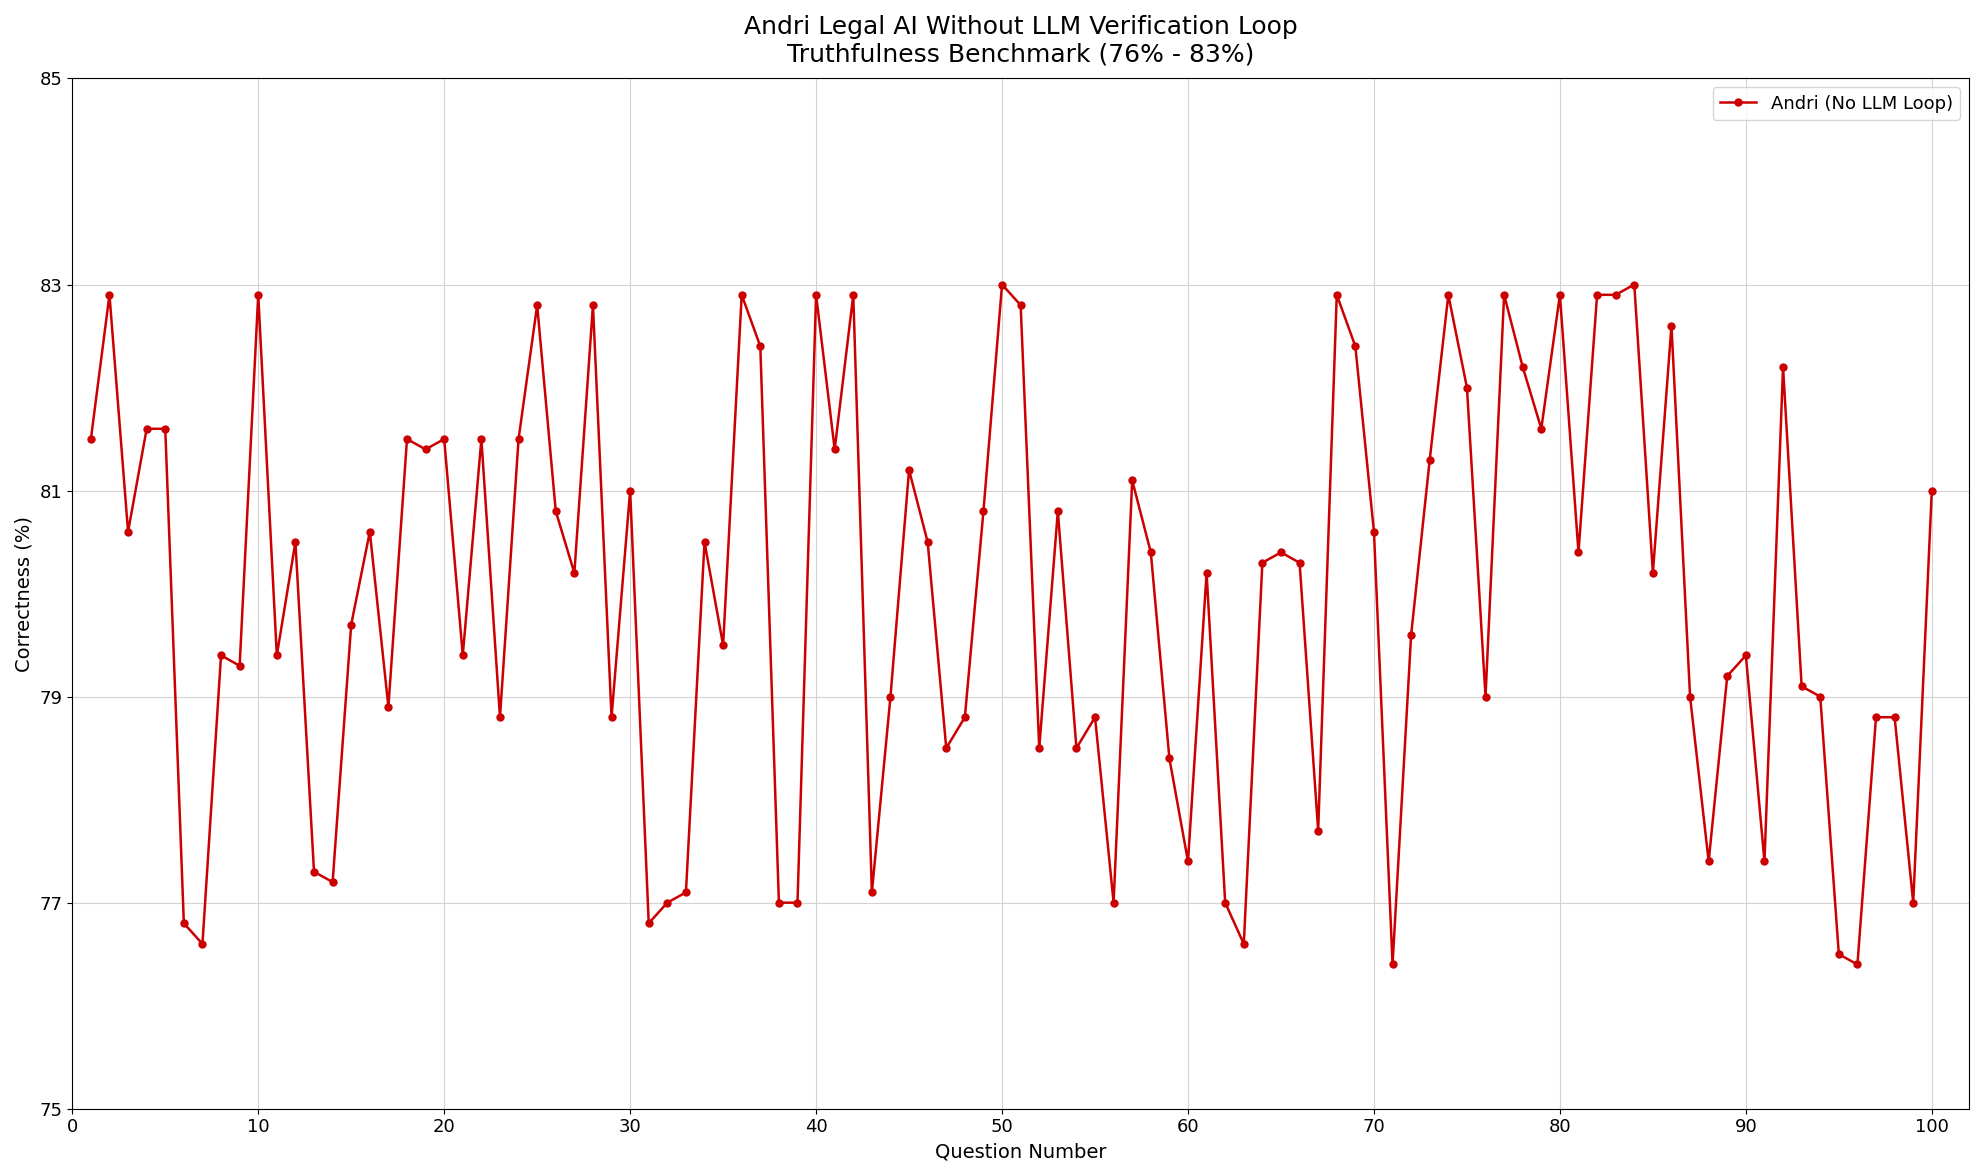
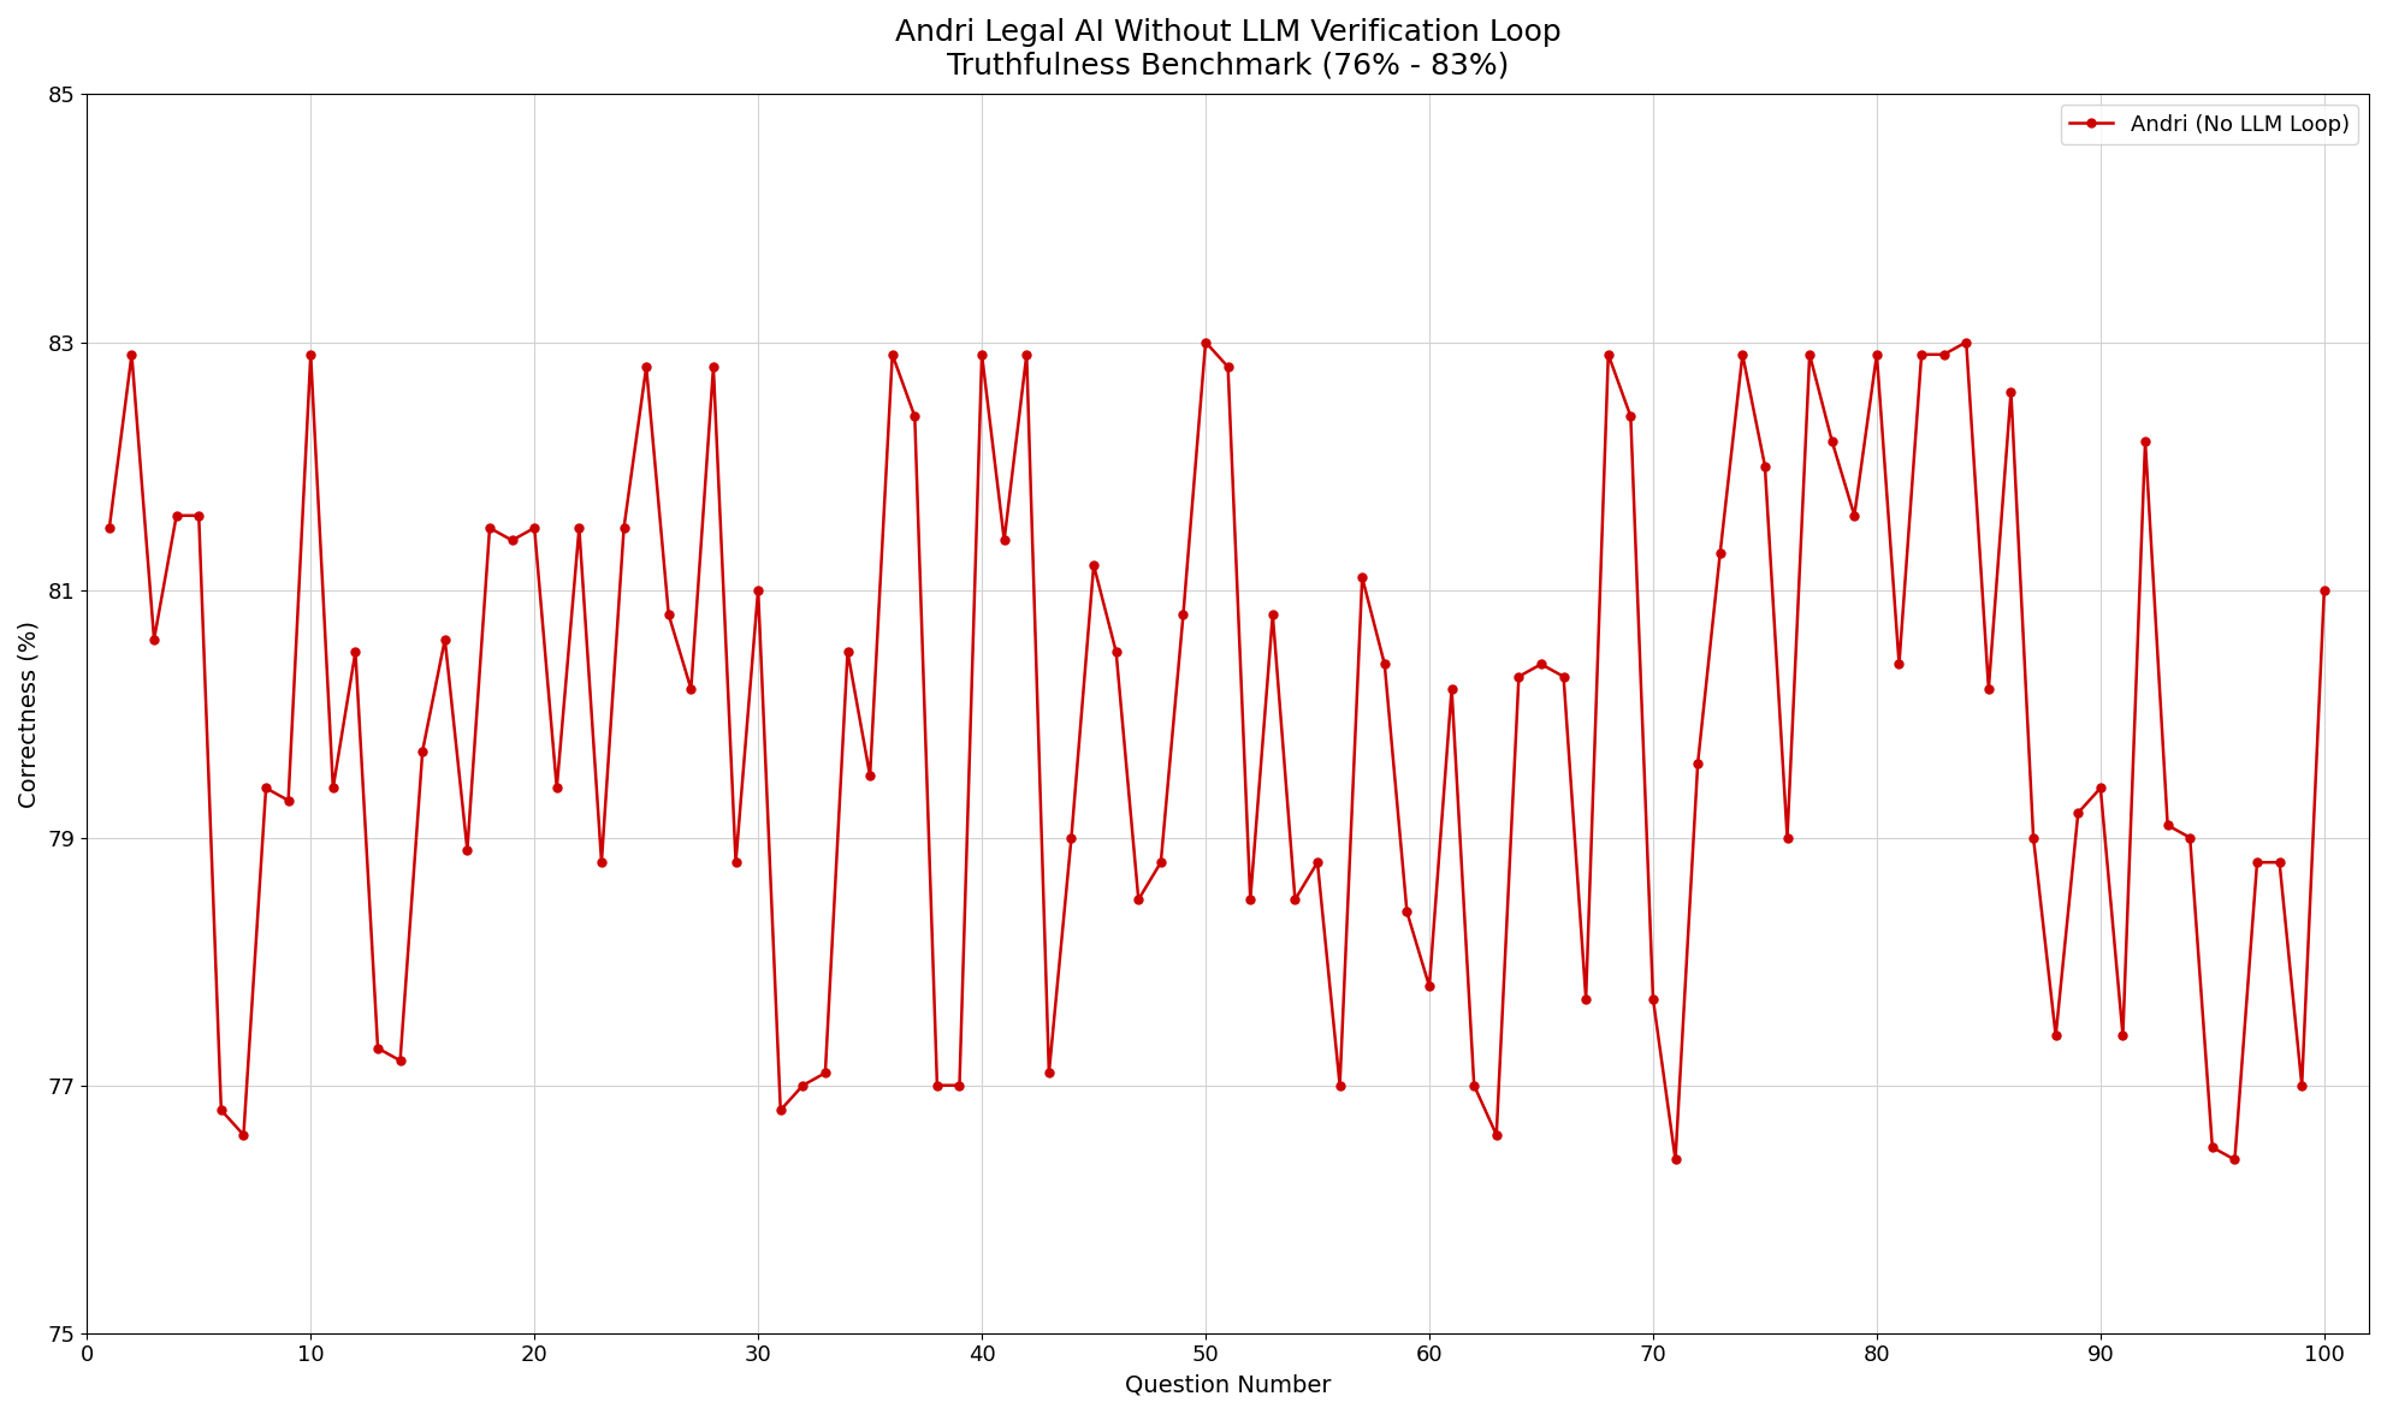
60: 77.4 -> 77.8
70: 80.6 -> 77.7
